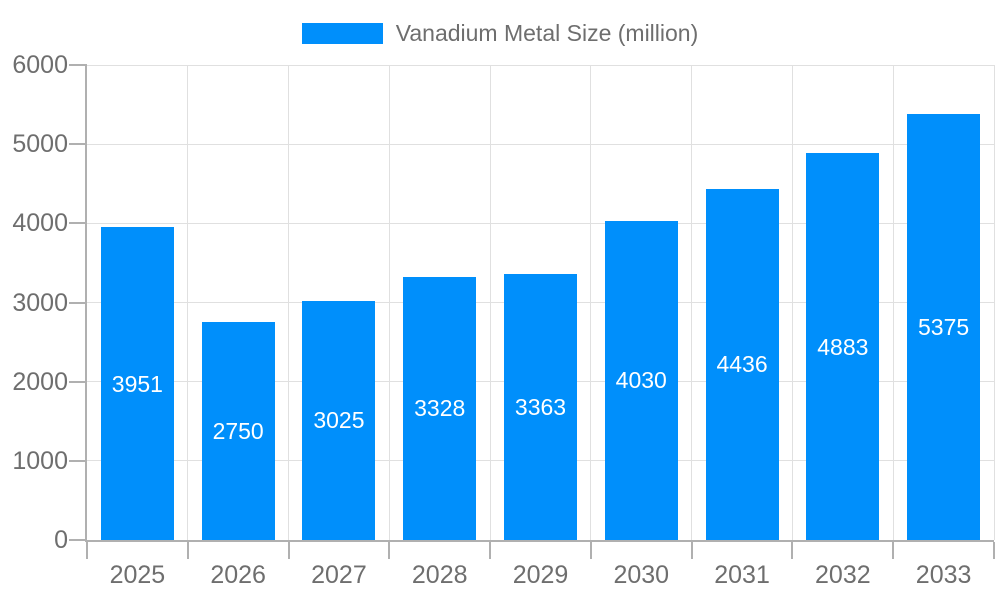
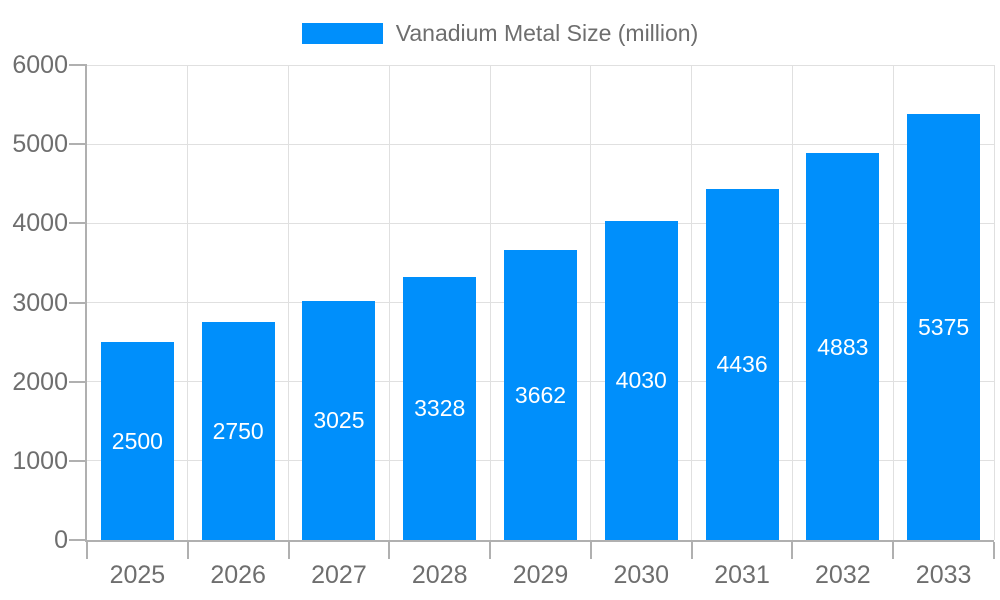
2025: 3951 -> 2500
2029: 3363 -> 3662
